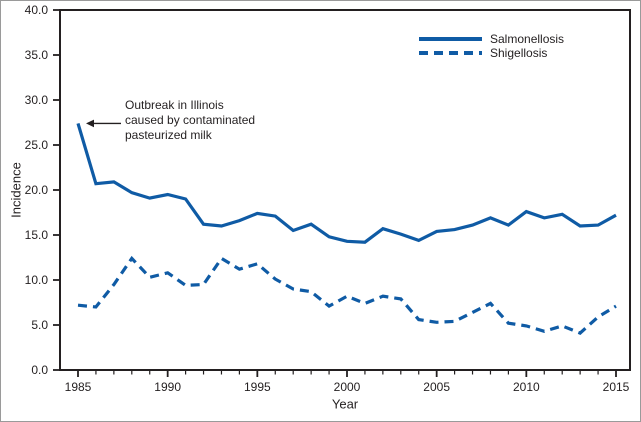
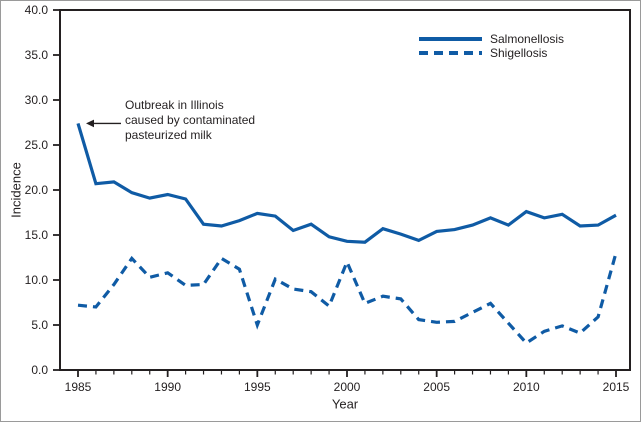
Shigellosis/1995: 12 -> 5
Shigellosis/2000: 8 -> 12
Shigellosis/2010: 5 -> 3
Shigellosis/2015: 7 -> 13
